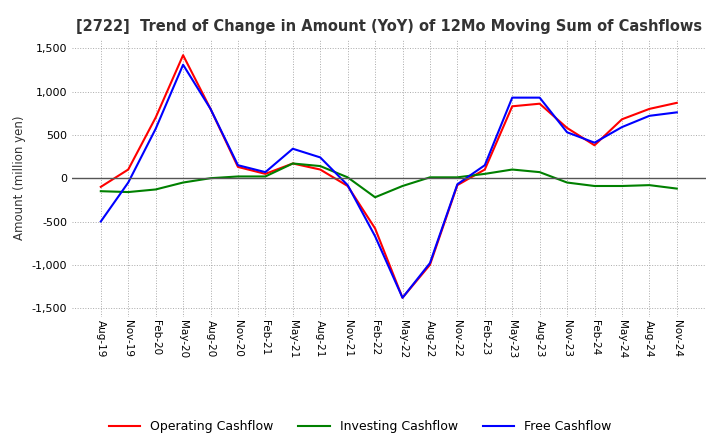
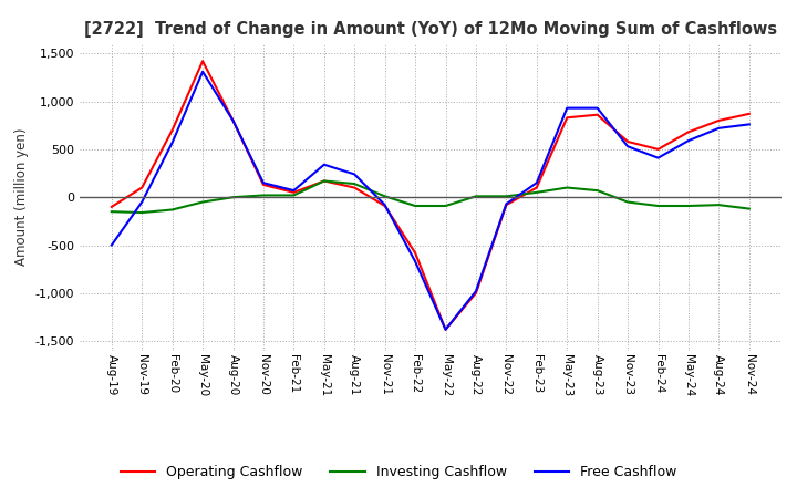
Investing Cashflow/Feb-22: -220 -> -90
Operating Cashflow/Feb-24: 380 -> 500
